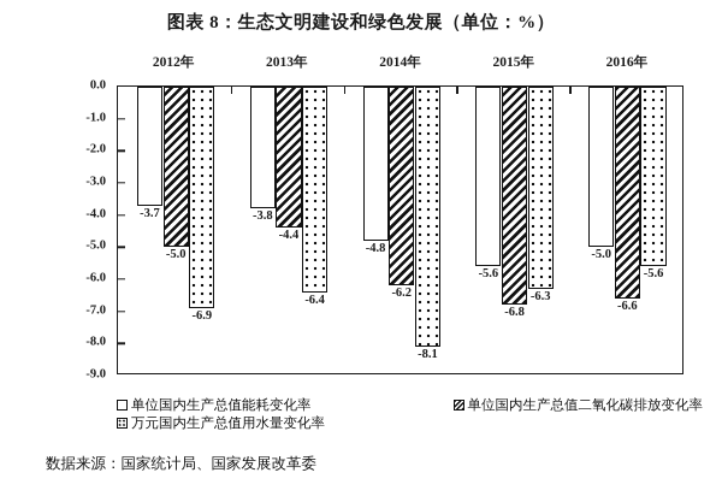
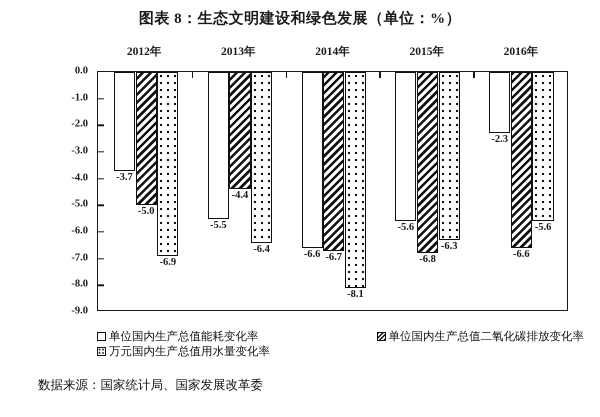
单位国内生产总值能耗变化率/2013年: -3.8 -> -5.5
单位国内生产总值能耗变化率/2014年: -4.8 -> -6.6
单位国内生产总值二氧化碳排放变化率/2014年: -6.2 -> -6.7
单位国内生产总值能耗变化率/2016年: -5.0 -> -2.3
